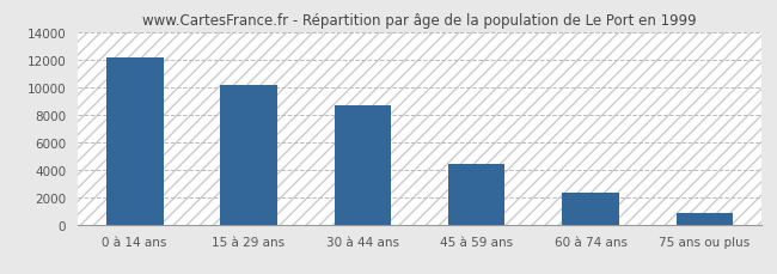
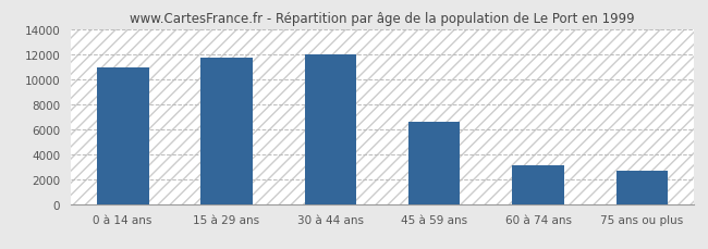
0 à 14 ans: 12100 -> 10900
15 à 29 ans: 10100 -> 11700
30 à 44 ans: 8700 -> 12000
45 à 59 ans: 4400 -> 6600
60 à 74 ans: 2300 -> 3100
75 ans ou plus: 800 -> 2700
